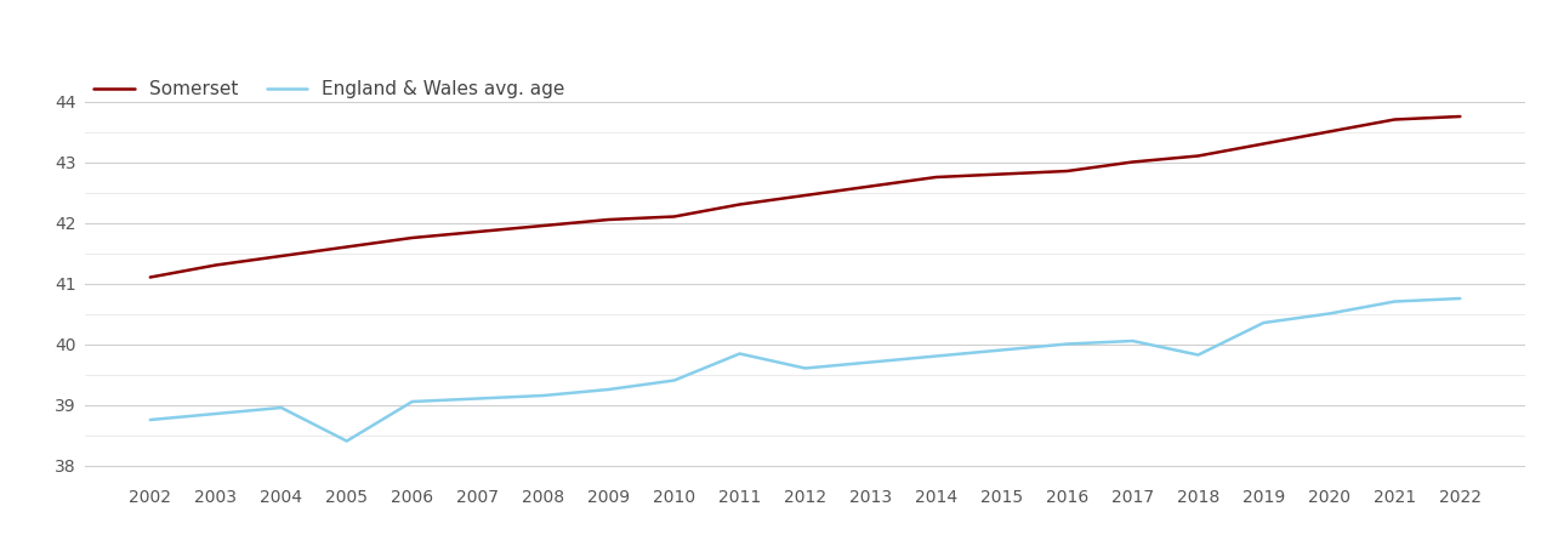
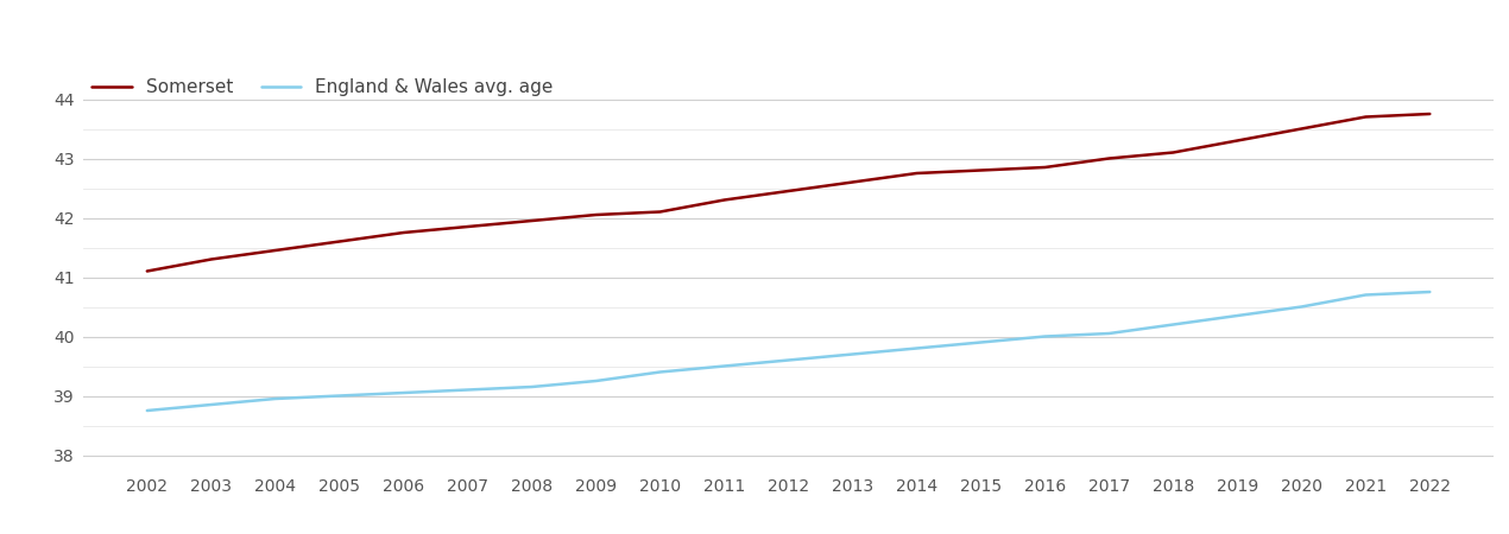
England & Wales avg. age/2005: 38.40 -> 39.00
England & Wales avg. age/2011: 39.84 -> 39.50
England & Wales avg. age/2018: 39.82 -> 40.20
